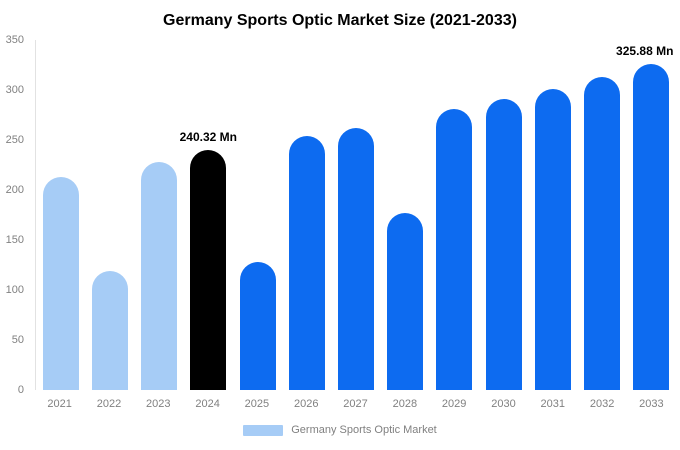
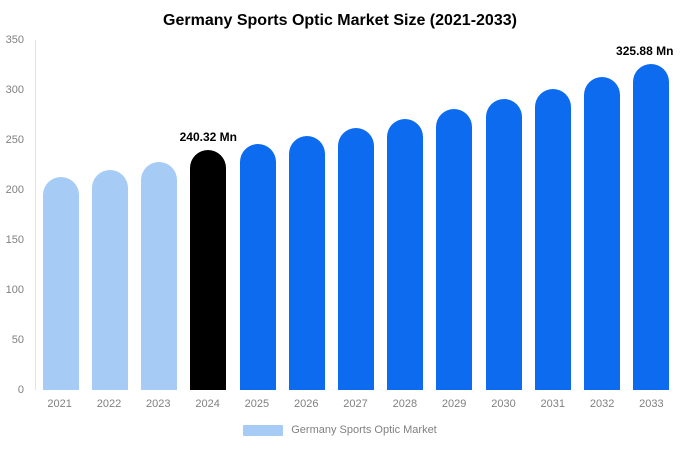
2022: 119 -> 220
2025: 128 -> 246
2028: 177 -> 271
